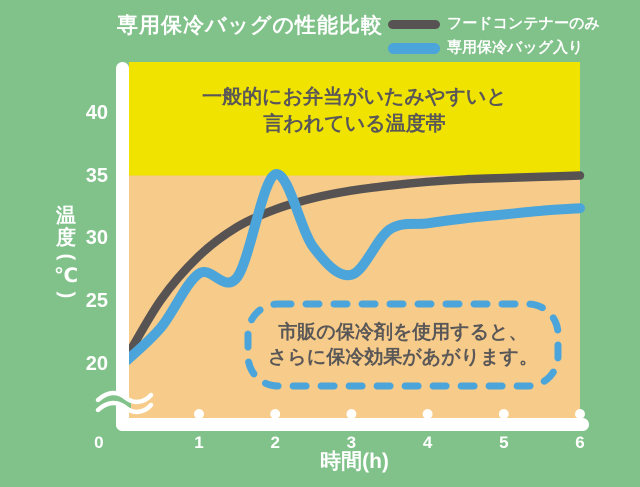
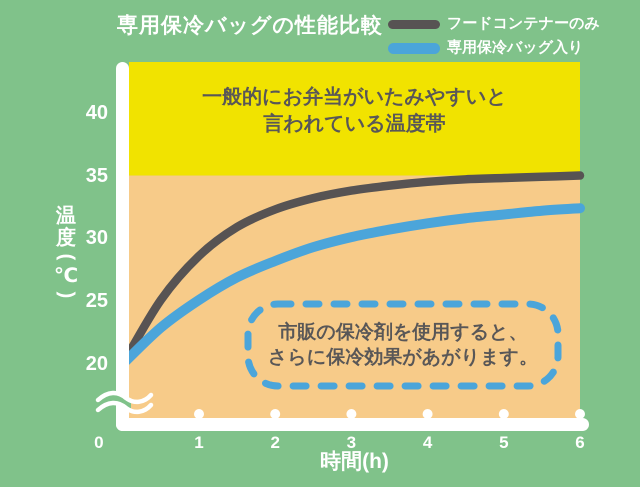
専用保冷バッグ入り/1: 27.2 -> 25.1
専用保冷バッグ入り/2: 35.1 -> 28.2
専用保冷バッグ入り/3: 27.1 -> 30.1
